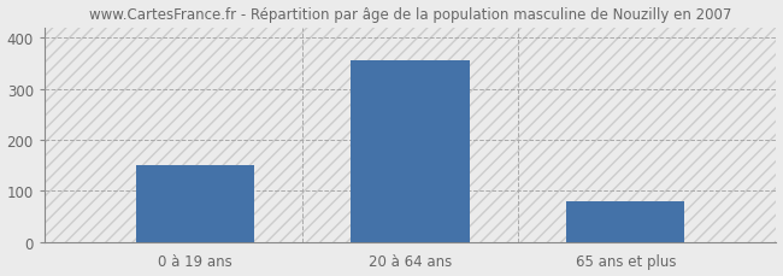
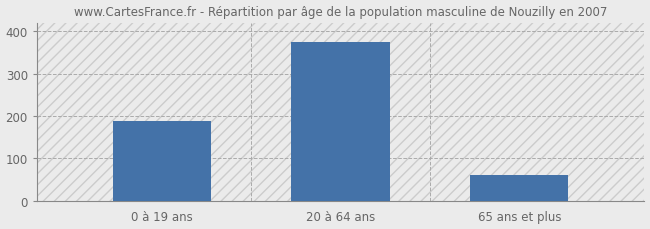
0 à 19 ans: 150 -> 188
20 à 64 ans: 355 -> 375
65 ans et plus: 80 -> 60
